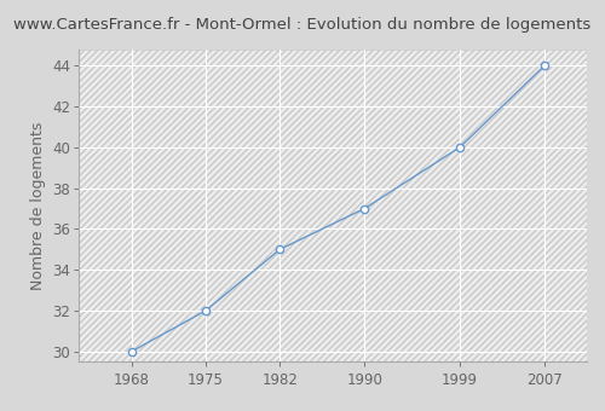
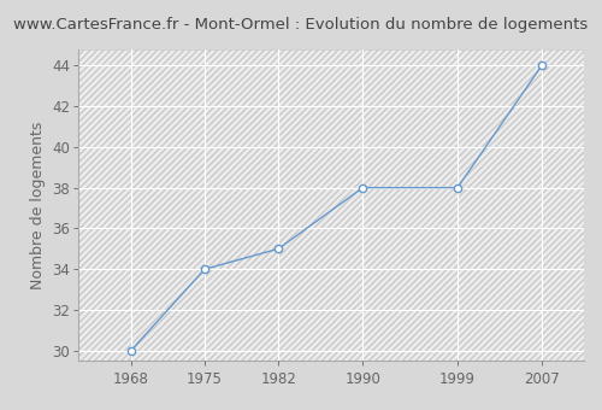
1975: 32 -> 34
1990: 37 -> 38
1999: 40 -> 38
